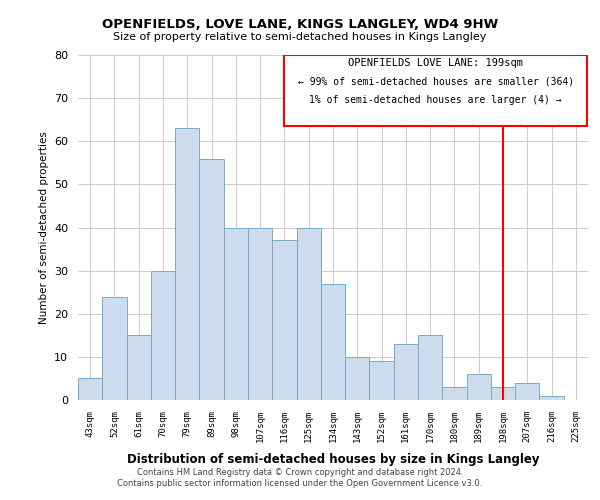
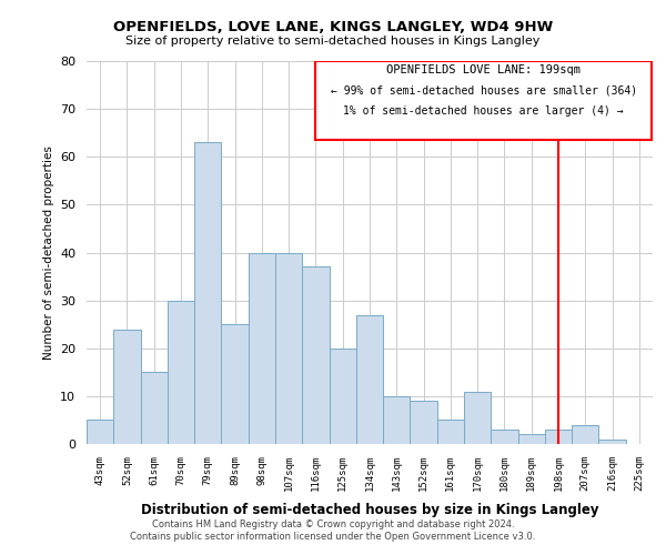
89sqm: 56 -> 25
125sqm: 40 -> 20
161sqm: 13 -> 5
170sqm: 15 -> 11
189sqm: 6 -> 2
